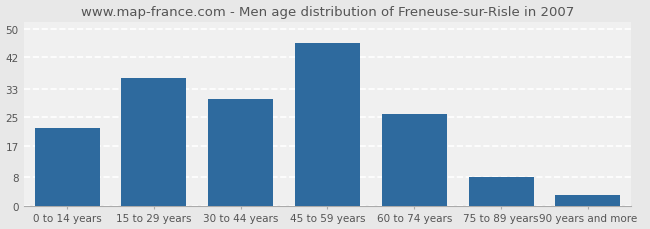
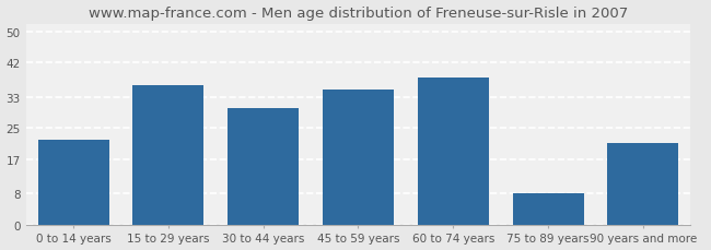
45 to 59 years: 46 -> 35
60 to 74 years: 26 -> 38
90 years and more: 3 -> 21
